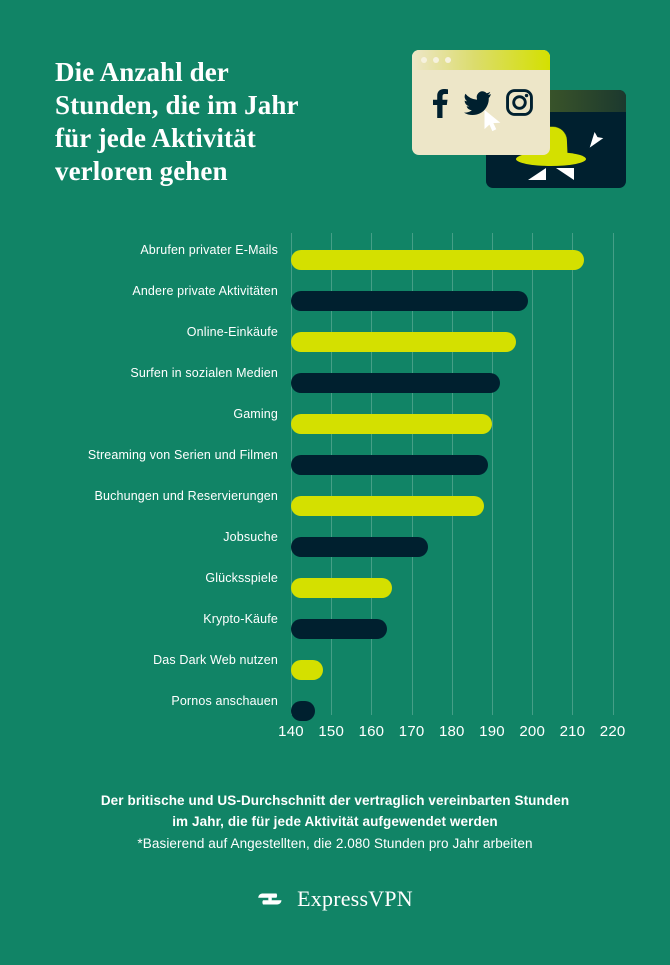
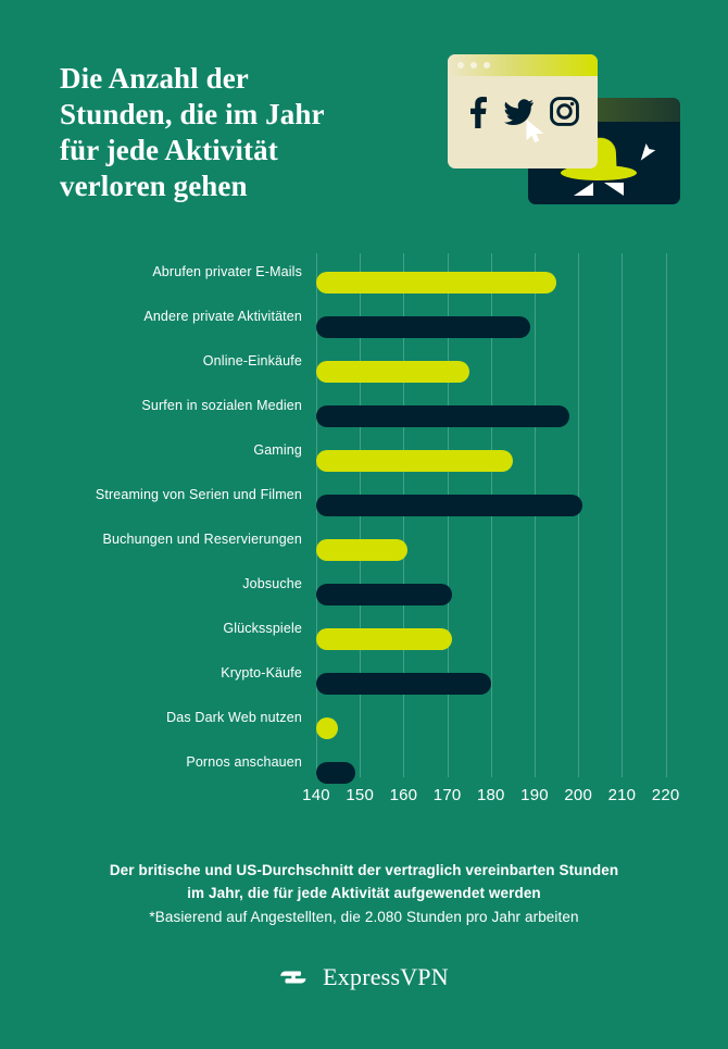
Abrufen privater E-Mails: 213 -> 195
Andere private Aktivitäten: 199 -> 189
Online-Einkäufe: 196 -> 175
Surfen in sozialen Medien: 192 -> 198
Gaming: 190 -> 185
Streaming von Serien und Filmen: 189 -> 201
Buchungen und Reservierungen: 188 -> 161
Jobsuche: 174 -> 171
Glücksspiele: 165 -> 171
Krypto-Käufe: 164 -> 180
Das Dark Web nutzen: 148 -> 145
Pornos anschauen: 146 -> 149
